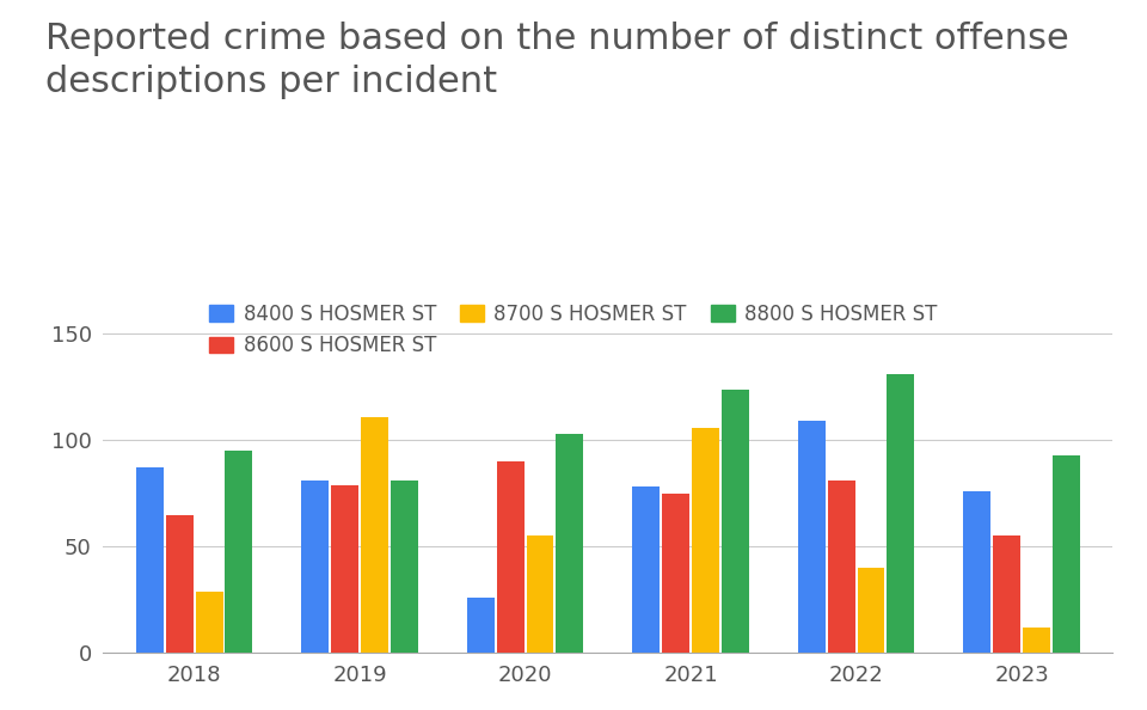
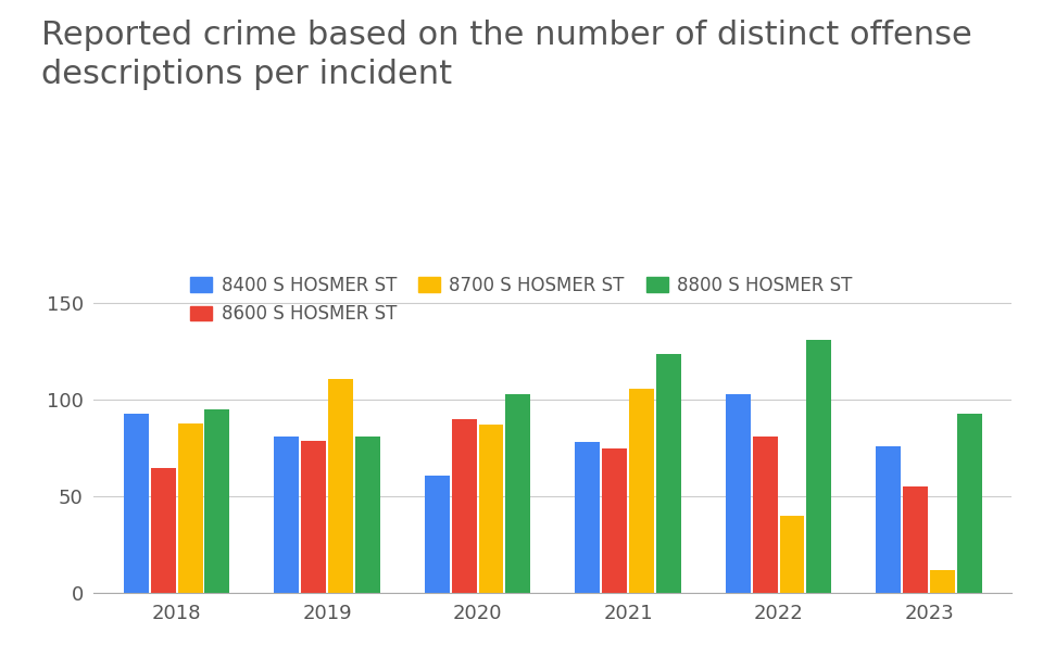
8400 S HOSMER ST/2018: 87 -> 93
8700 S HOSMER ST/2018: 29 -> 88
8400 S HOSMER ST/2020: 26 -> 61
8700 S HOSMER ST/2020: 55 -> 87
8400 S HOSMER ST/2022: 109 -> 103
